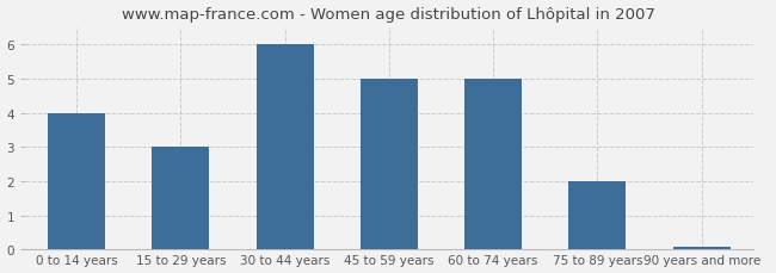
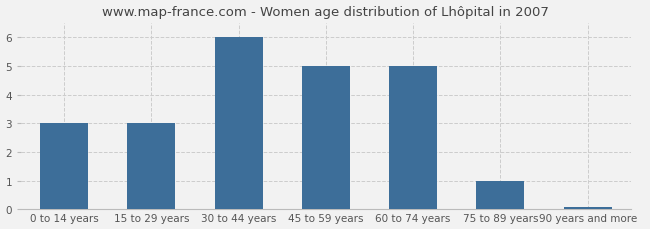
0 to 14 years: 4.00 -> 3.00
75 to 89 years: 2.00 -> 1.00
